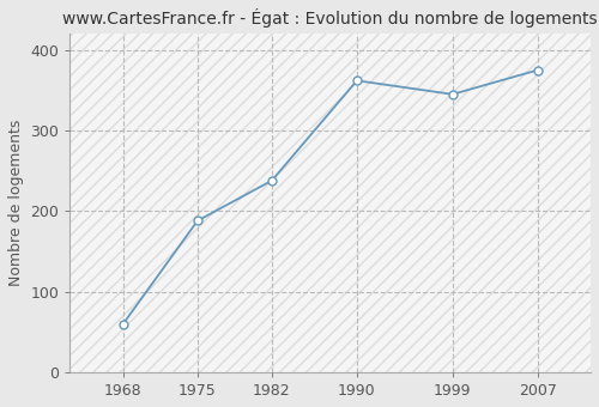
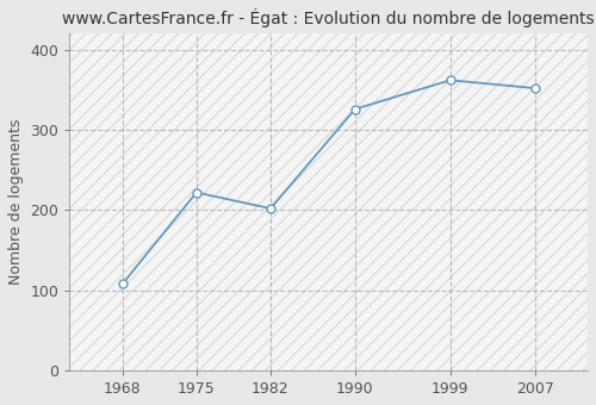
1968: 60 -> 108
1975: 188 -> 222
1982: 238 -> 202
1990: 362 -> 326
1999: 345 -> 362
2007: 375 -> 352
